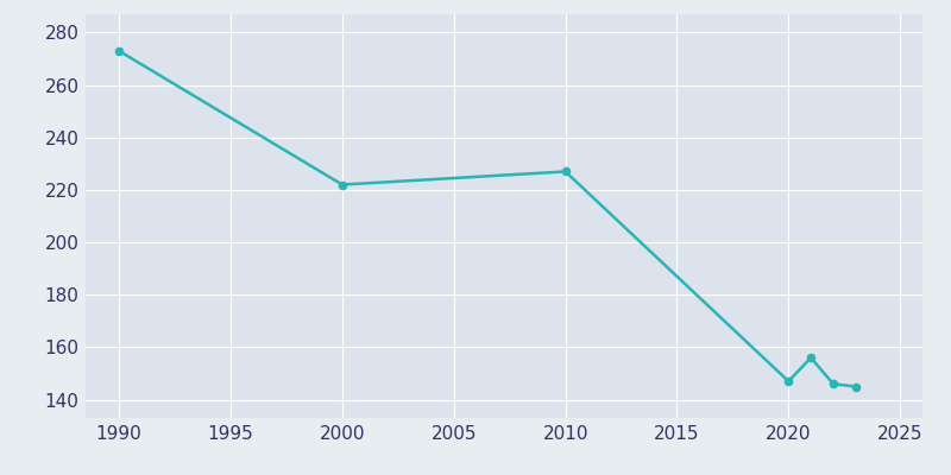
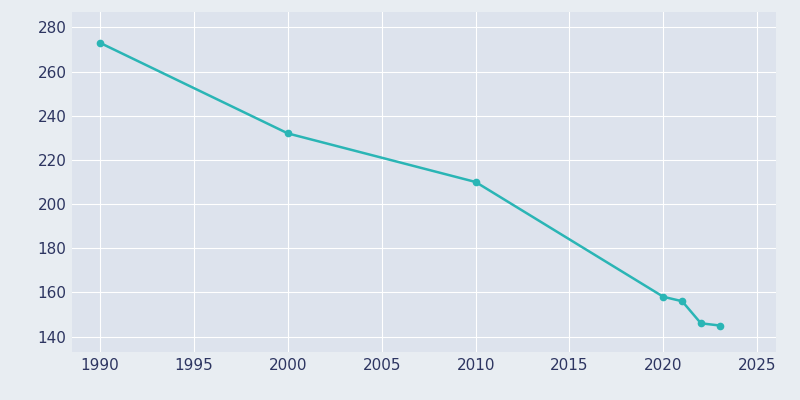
2000: 222 -> 232
2010: 227 -> 210
2020: 147 -> 158
